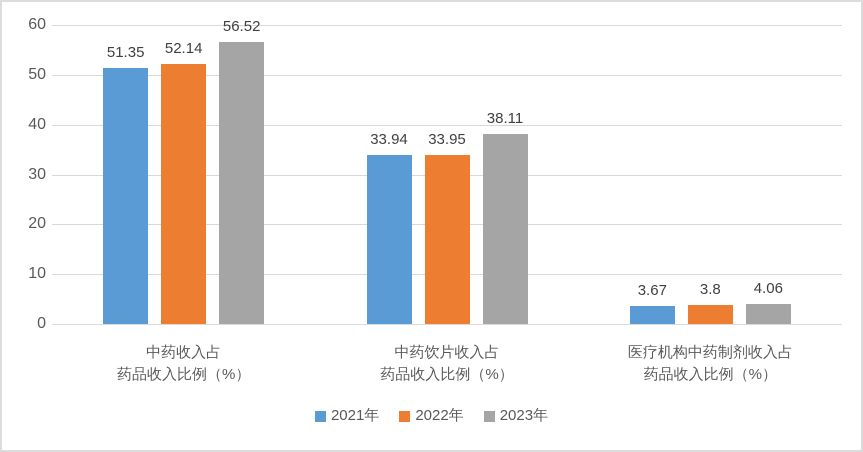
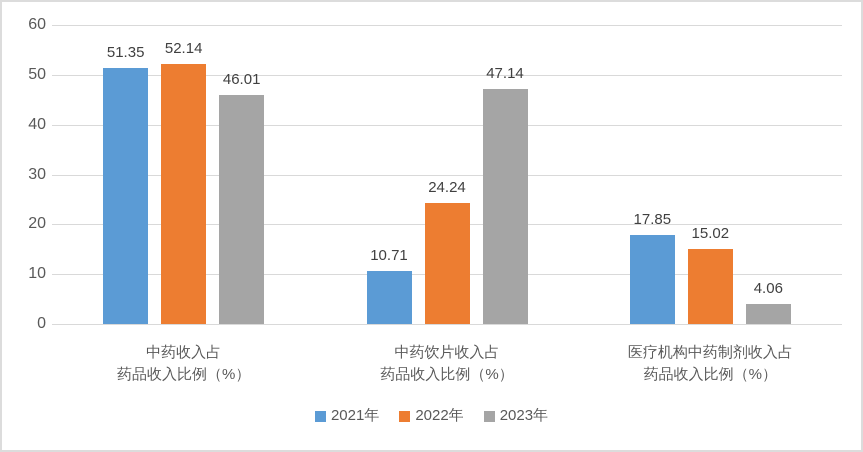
2023年/中药收入占 药品收入比例（%）: 56.52 -> 46.01
2021年/中药饮片收入占 药品收入比例（%）: 33.94 -> 10.71
2022年/中药饮片收入占 药品收入比例（%）: 33.95 -> 24.24
2023年/中药饮片收入占 药品收入比例（%）: 38.11 -> 47.14
2021年/医疗机构中药制剂收入占 药品收入比例（%）: 3.67 -> 17.85
2022年/医疗机构中药制剂收入占 药品收入比例（%）: 3.8 -> 15.02
